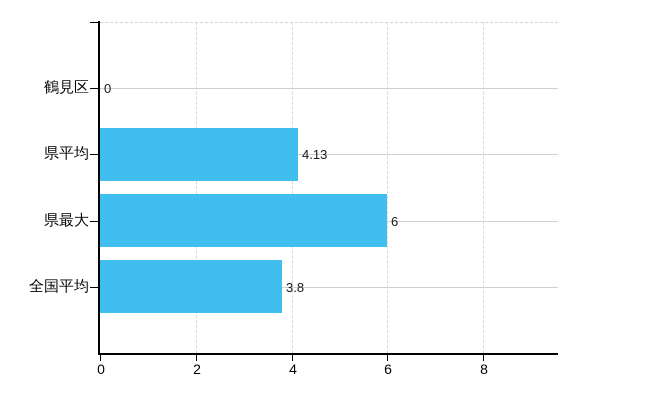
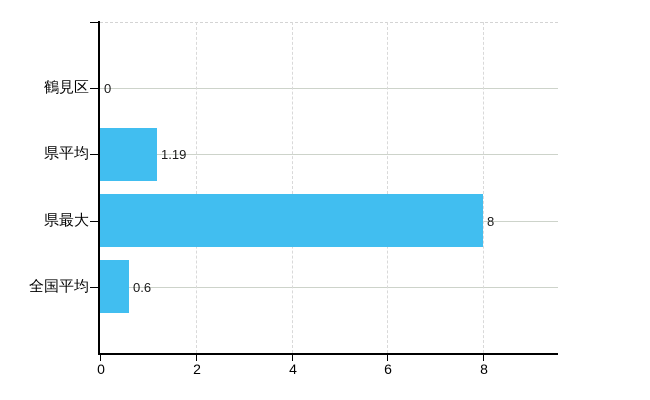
県平均: 4.13 -> 1.19
県最大: 6 -> 8
全国平均: 3.8 -> 0.6
